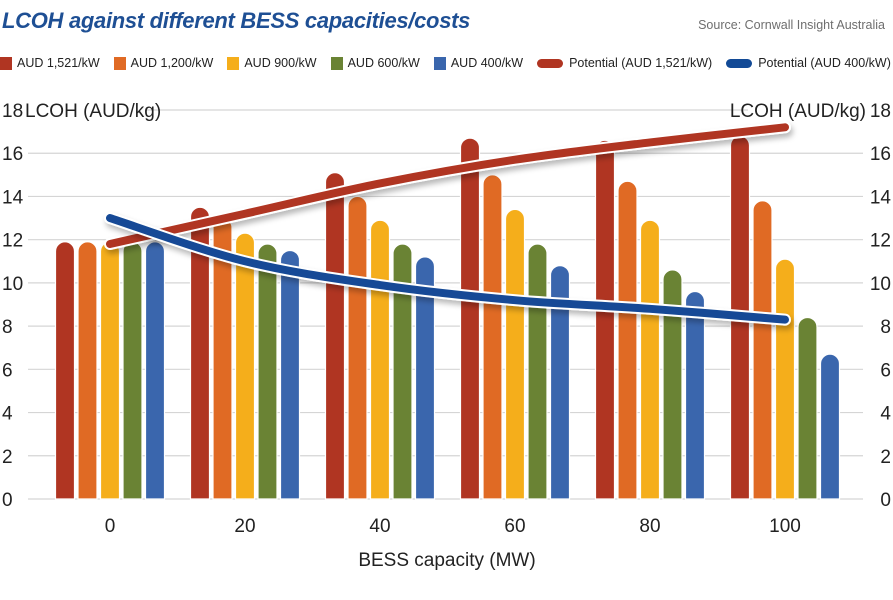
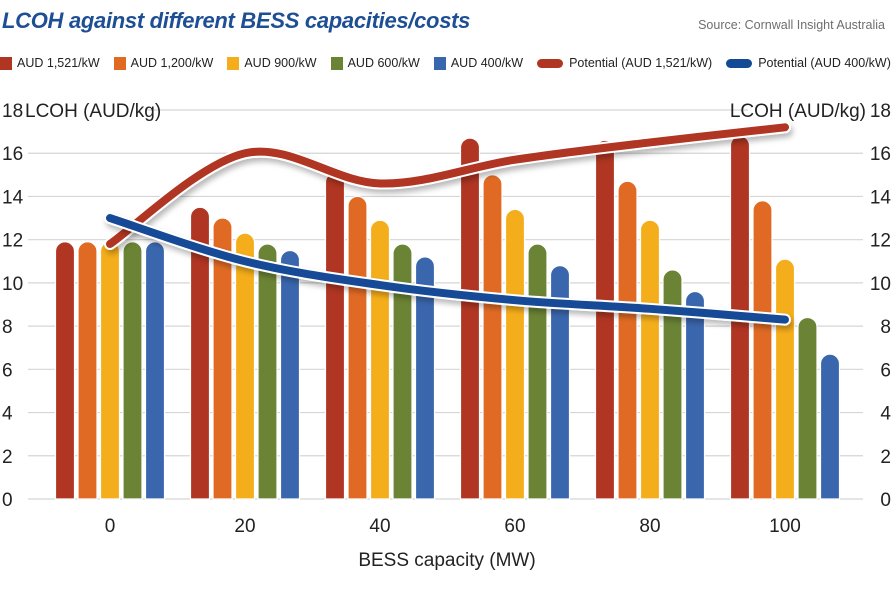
Potential (AUD 1,521/kW)/20: 13.2 -> 16.0
